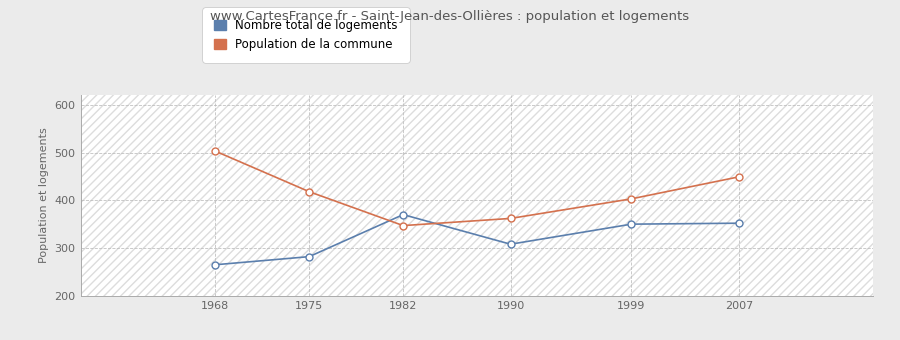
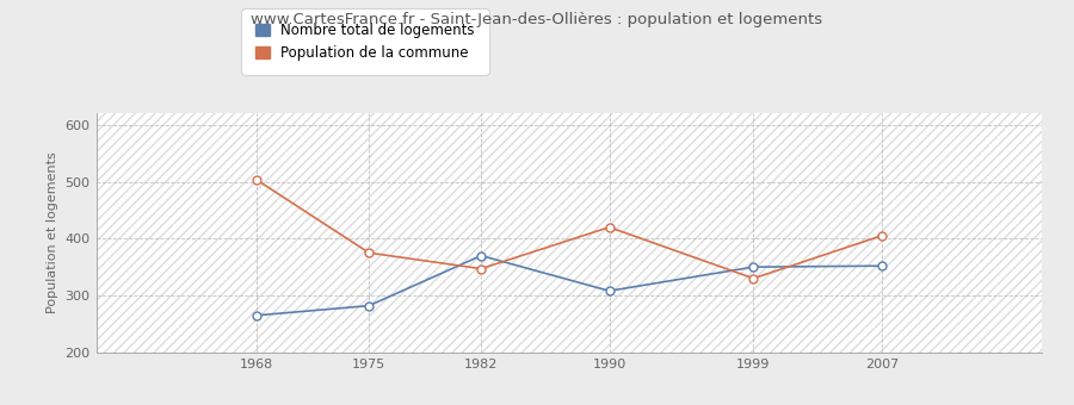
Population de la commune/1975: 418 -> 375
Population de la commune/1990: 362 -> 420
Population de la commune/1999: 403 -> 330
Population de la commune/2007: 449 -> 405
